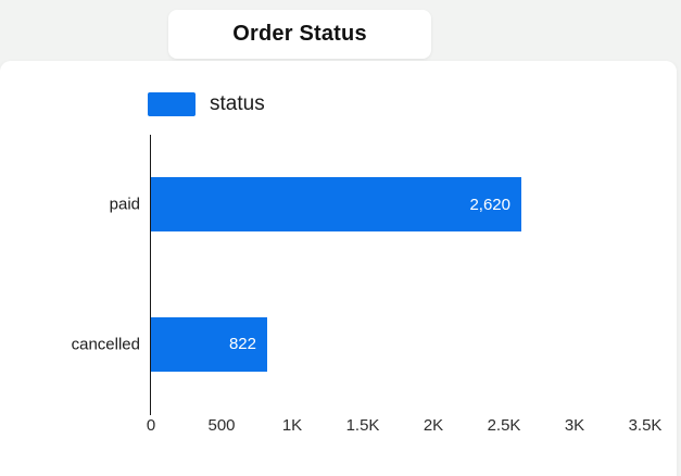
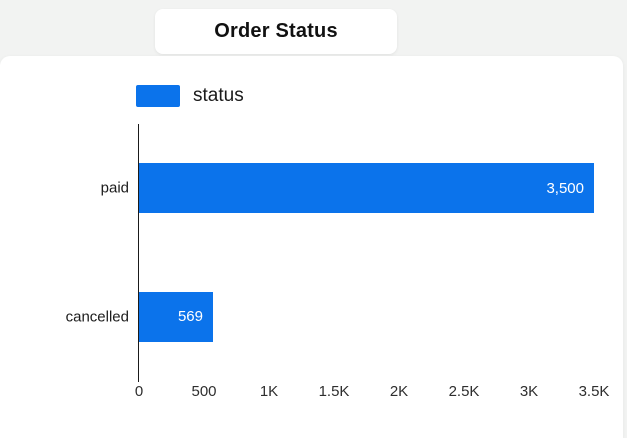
paid: 2,620 -> 3,500
cancelled: 822 -> 569
